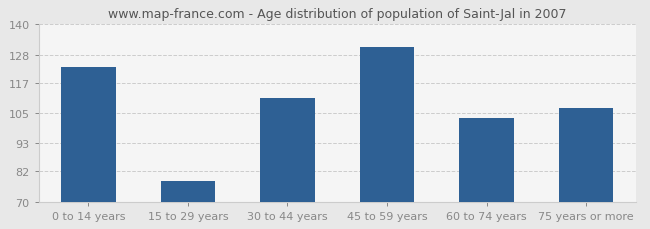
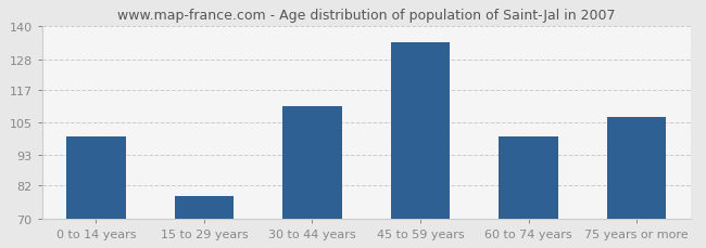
0 to 14 years: 123 -> 100
45 to 59 years: 131 -> 134
60 to 74 years: 103 -> 100
